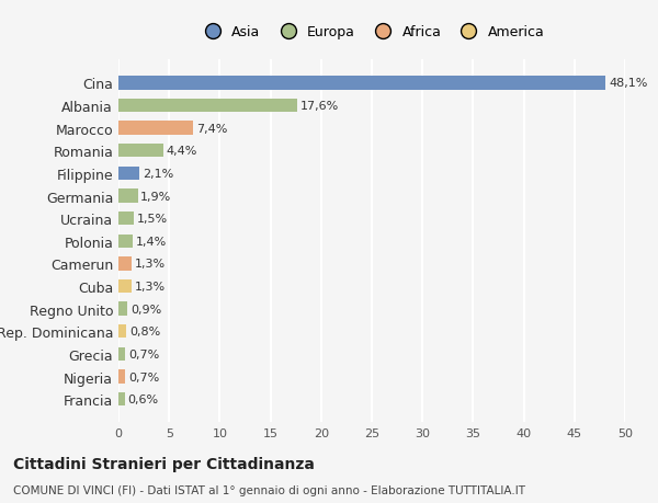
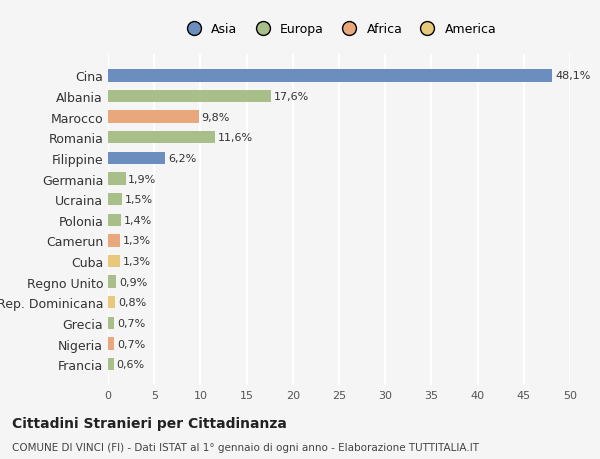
Marocco: 7,4% -> 9,8%
Romania: 4,4% -> 11,6%
Filippine: 2,1% -> 6,2%
